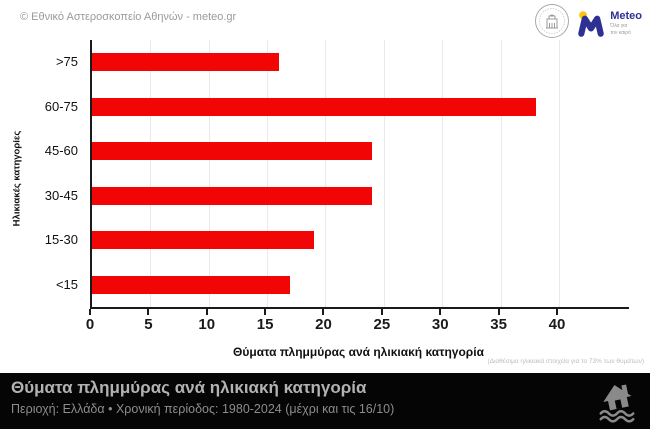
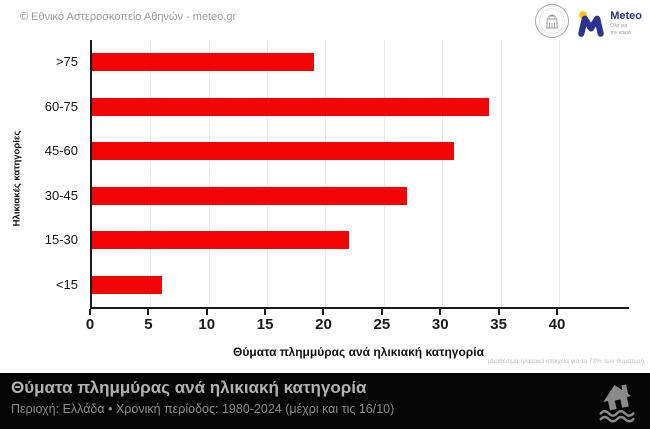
>75: 16 -> 19
60-75: 38 -> 34
45-60: 24 -> 31
30-45: 24 -> 27
15-30: 19 -> 22
<15: 17 -> 6
